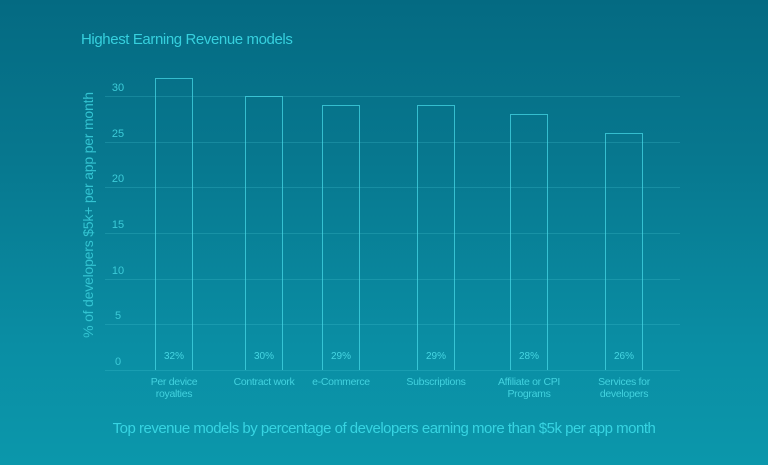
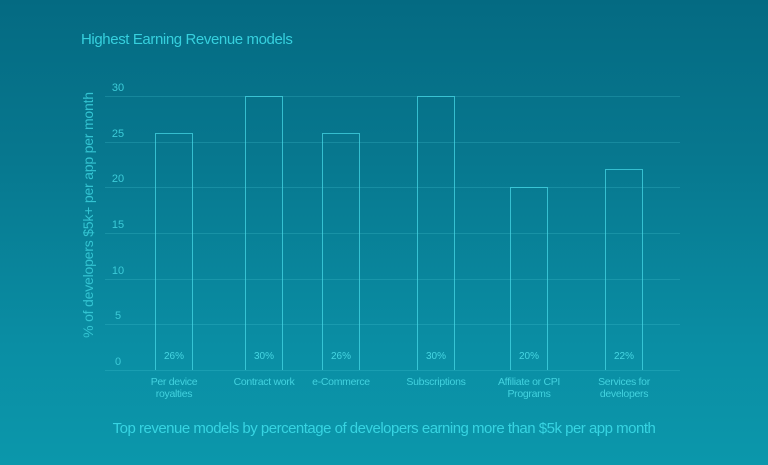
Per device royalties: 32% -> 26%
e-Commerce: 29% -> 26%
Subscriptions: 29% -> 30%
Affiliate or CPI Programs: 28% -> 20%
Services for developers: 26% -> 22%
